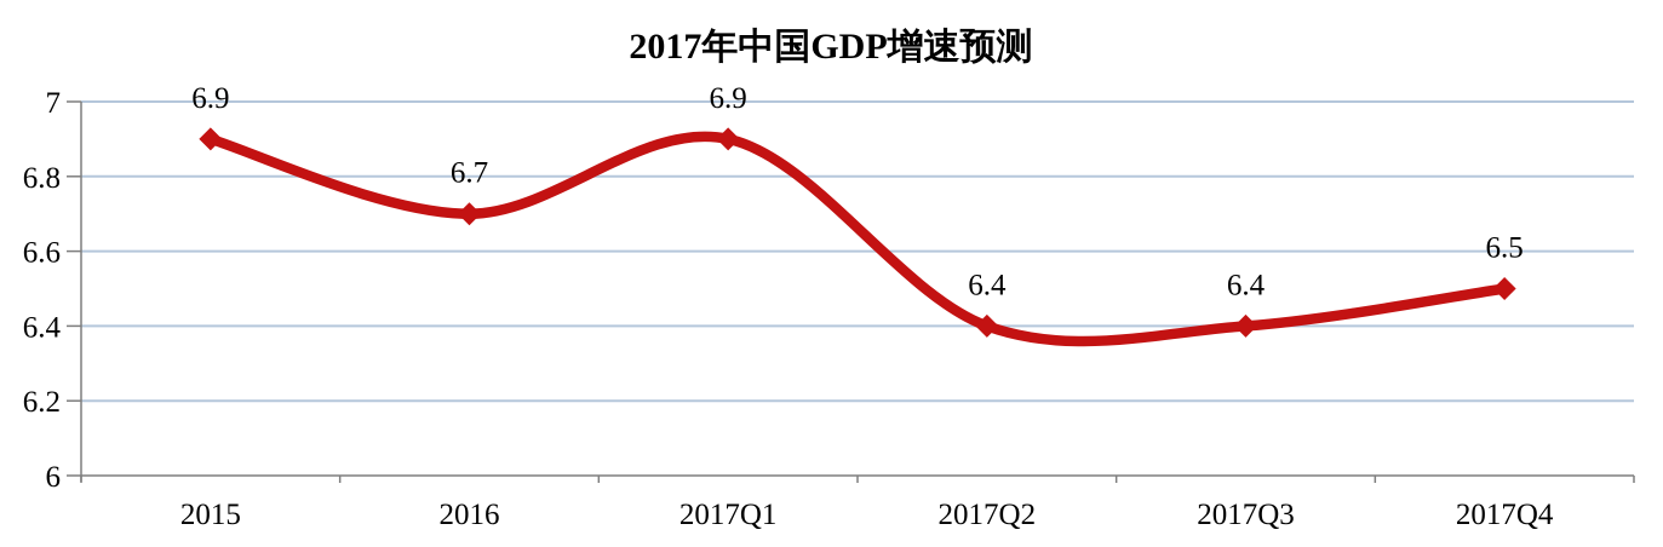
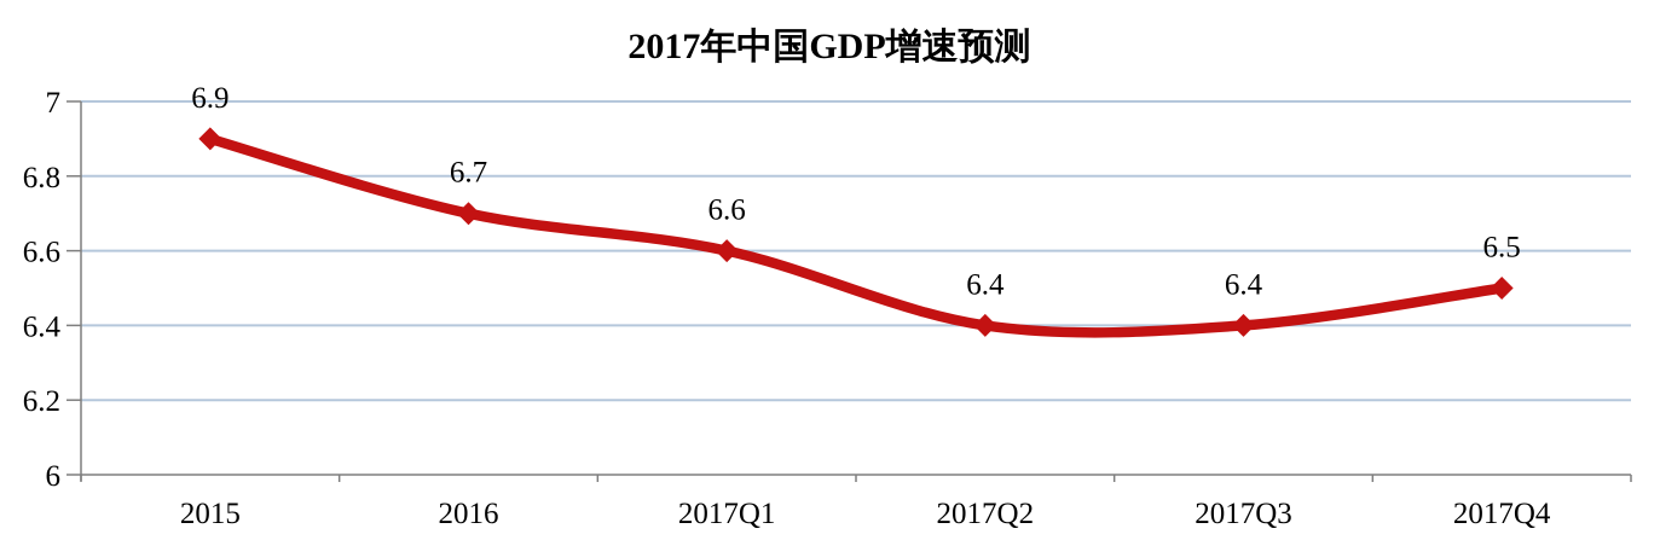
2017Q1: 6.9 -> 6.6
